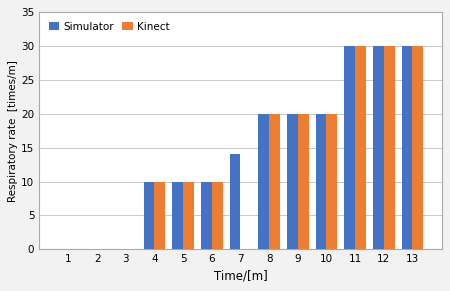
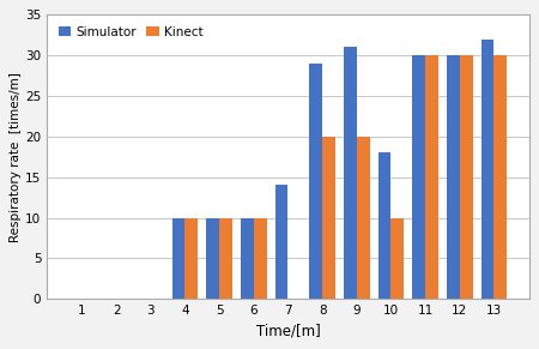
Simulator/8: 20 -> 29
Simulator/9: 20 -> 31
Simulator/10: 20 -> 18
Kinect/10: 20 -> 10
Simulator/13: 30 -> 32
